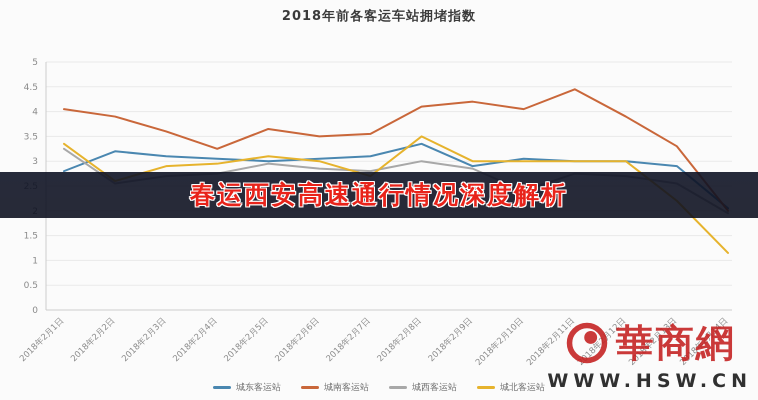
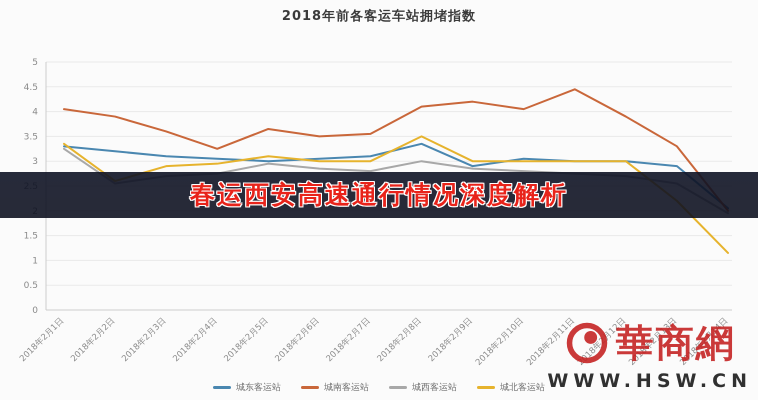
城东客运站/2018年2月1日: 2.8 -> 3.3
城北客运站/2018年2月7日: 2.7 -> 3.0
城西客运站/2018年2月10日: 2.4 -> 2.8
